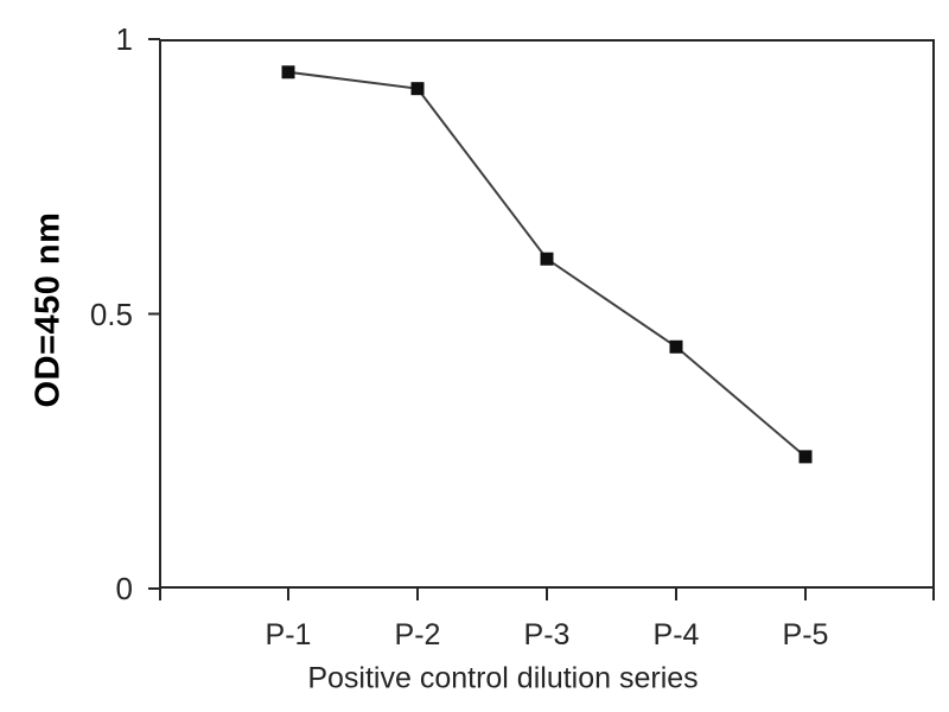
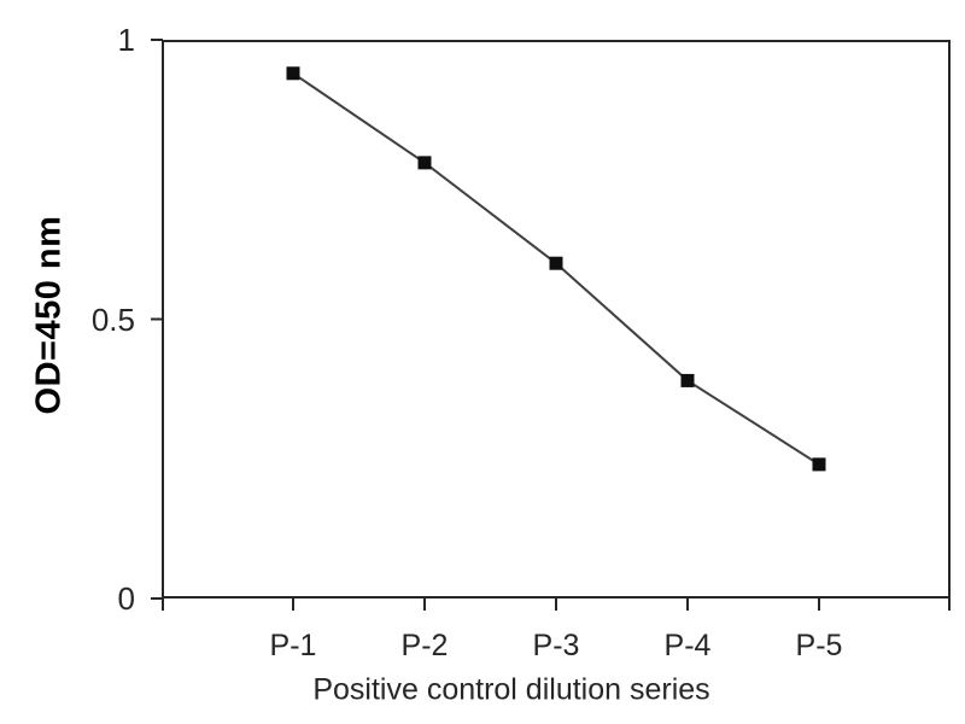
P-2: 0.91 -> 0.78
P-4: 0.44 -> 0.39
